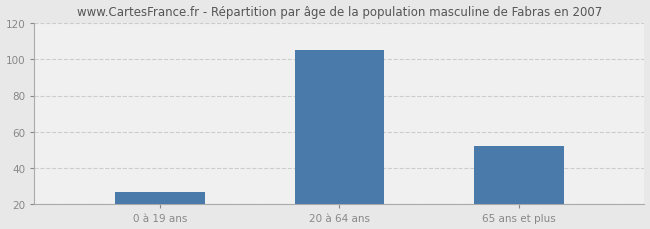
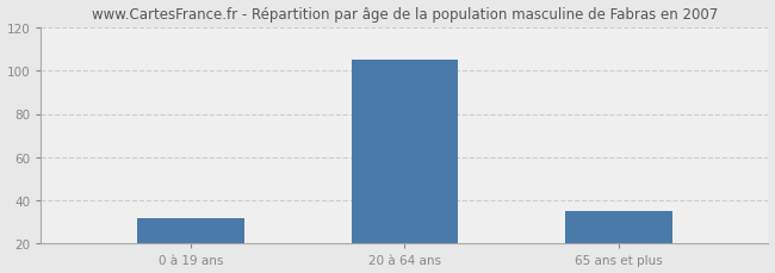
0 à 19 ans: 27 -> 32
65 ans et plus: 52 -> 35
